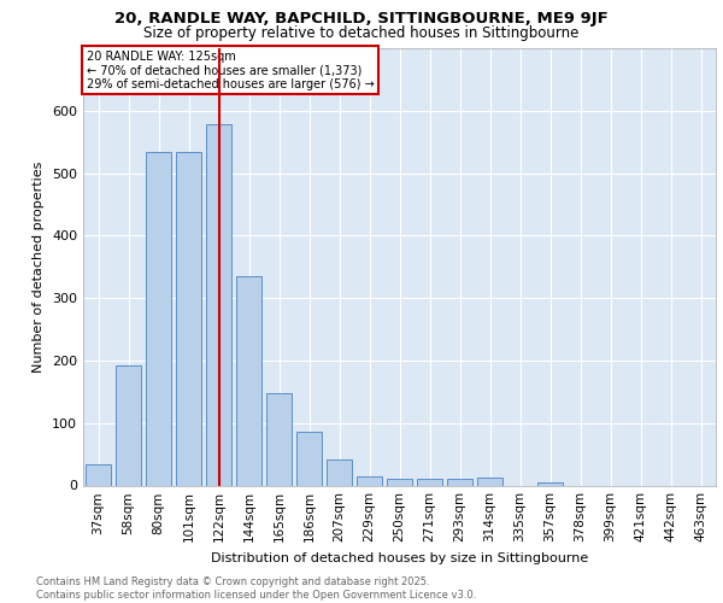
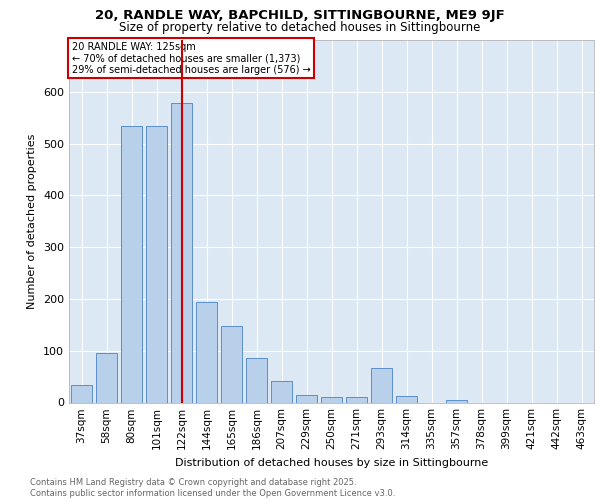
58sqm: 193 -> 96
144sqm: 335 -> 194
293sqm: 10 -> 66
